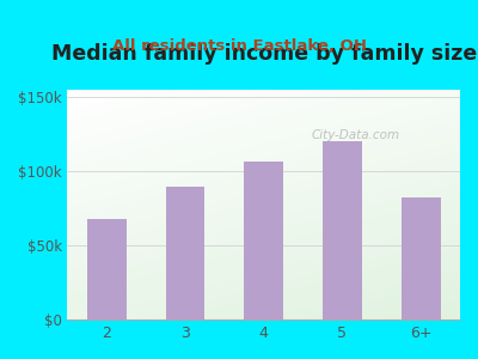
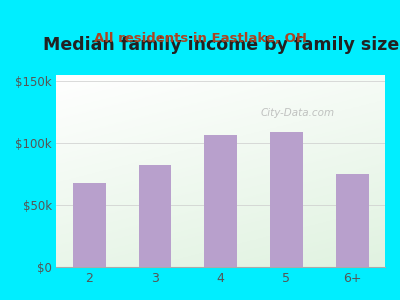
3: $90k -> $82k
5: $120k -> $109k
6+: $82k -> $75k
